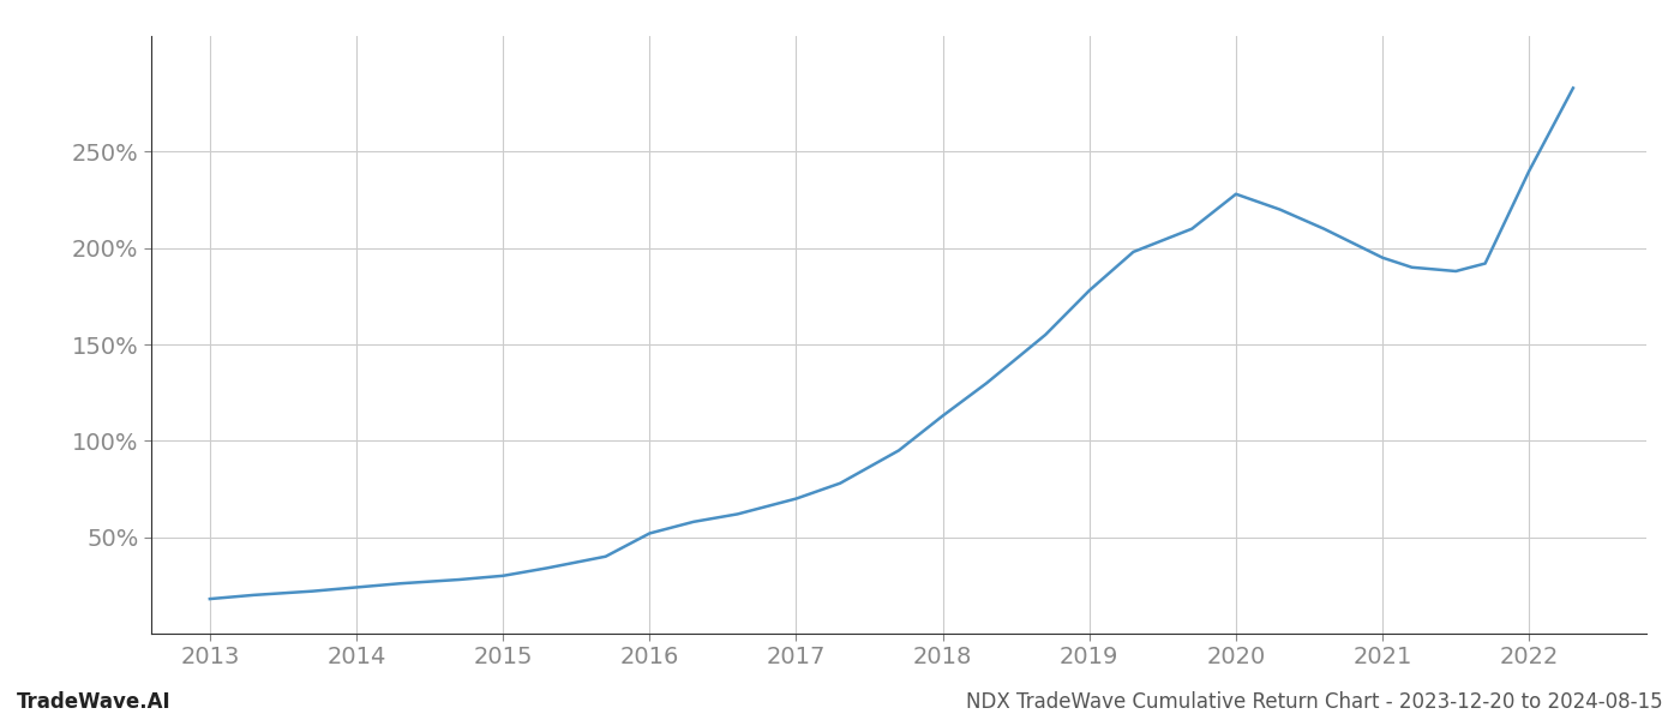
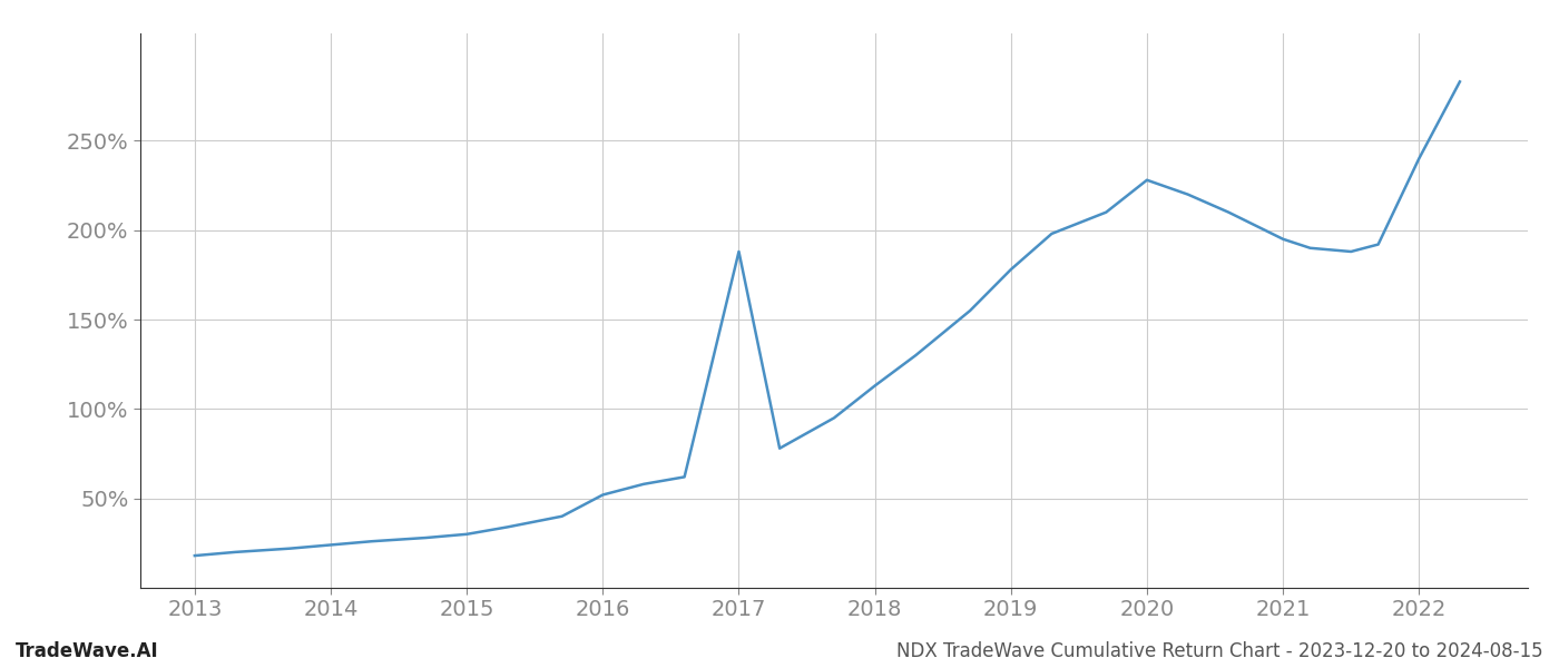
2017: 70% -> 188%
